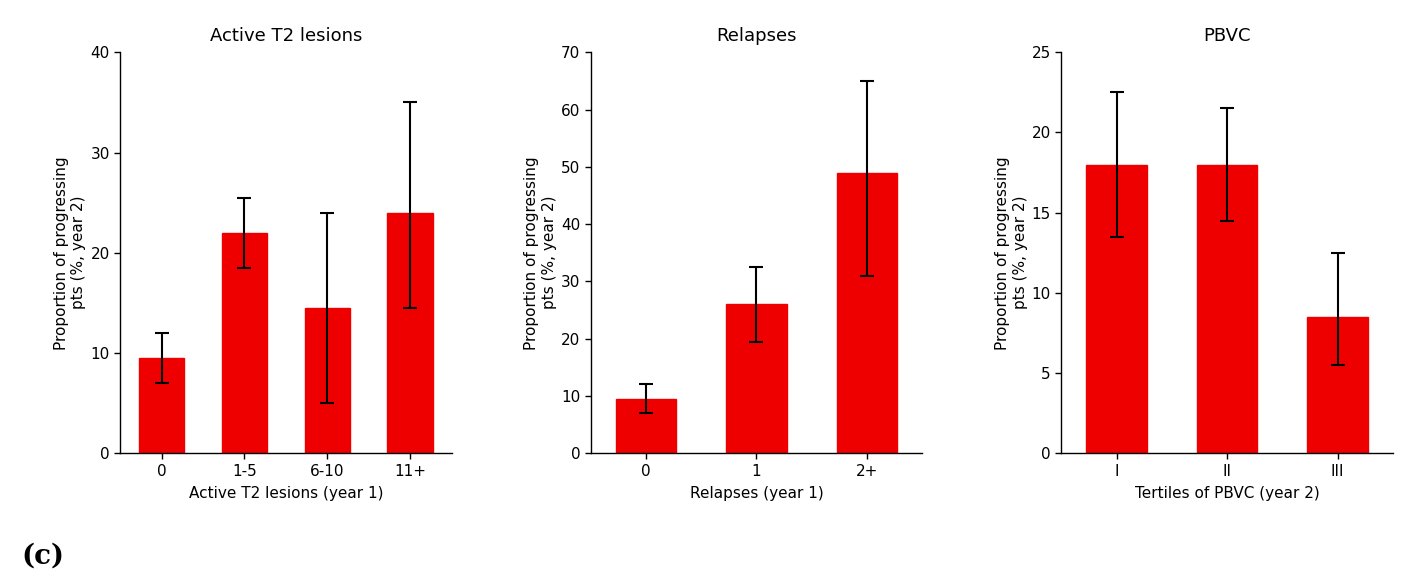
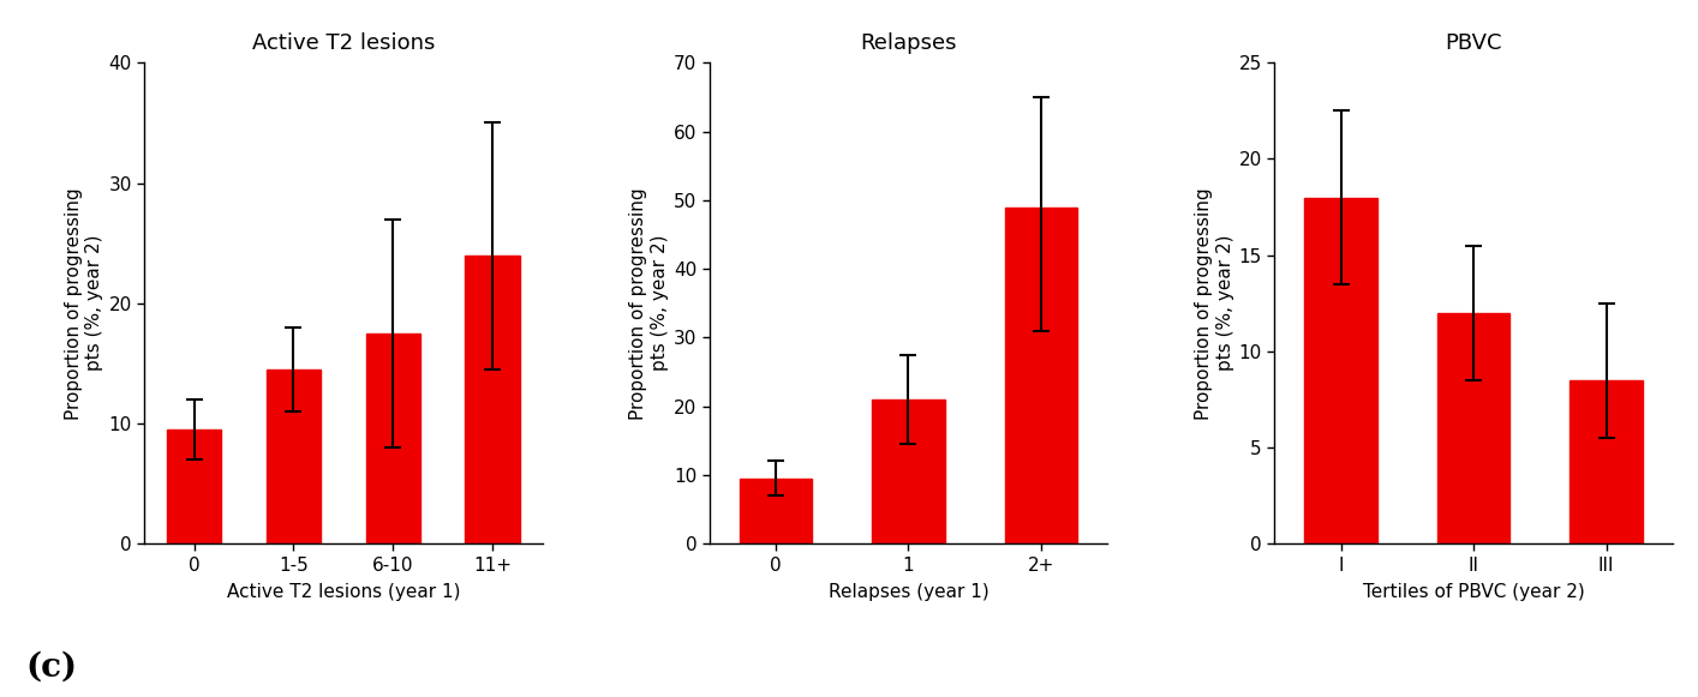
Active T2 lesions/1-5: 22.0 -> 14.5
Active T2 lesions/6-10: 14.5 -> 17.5
Relapses/1: 26.0 -> 21.0
PBVC/II: 18.0 -> 12.0
